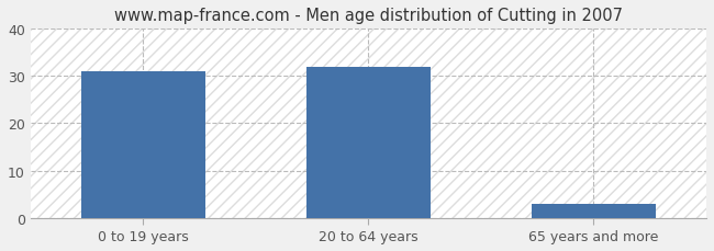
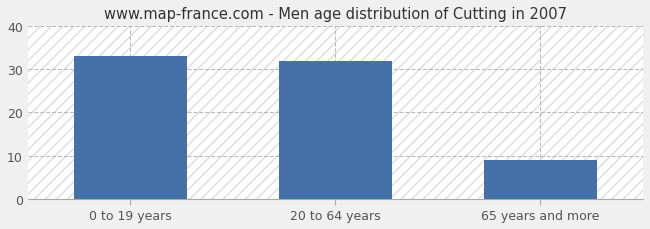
0 to 19 years: 31 -> 33
65 years and more: 3 -> 9
